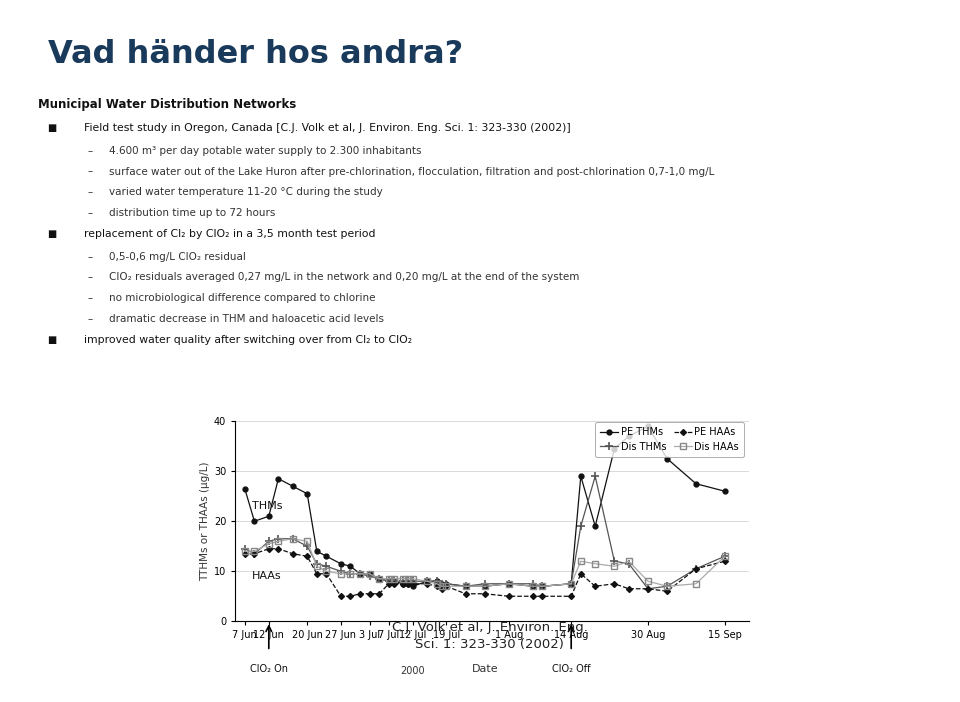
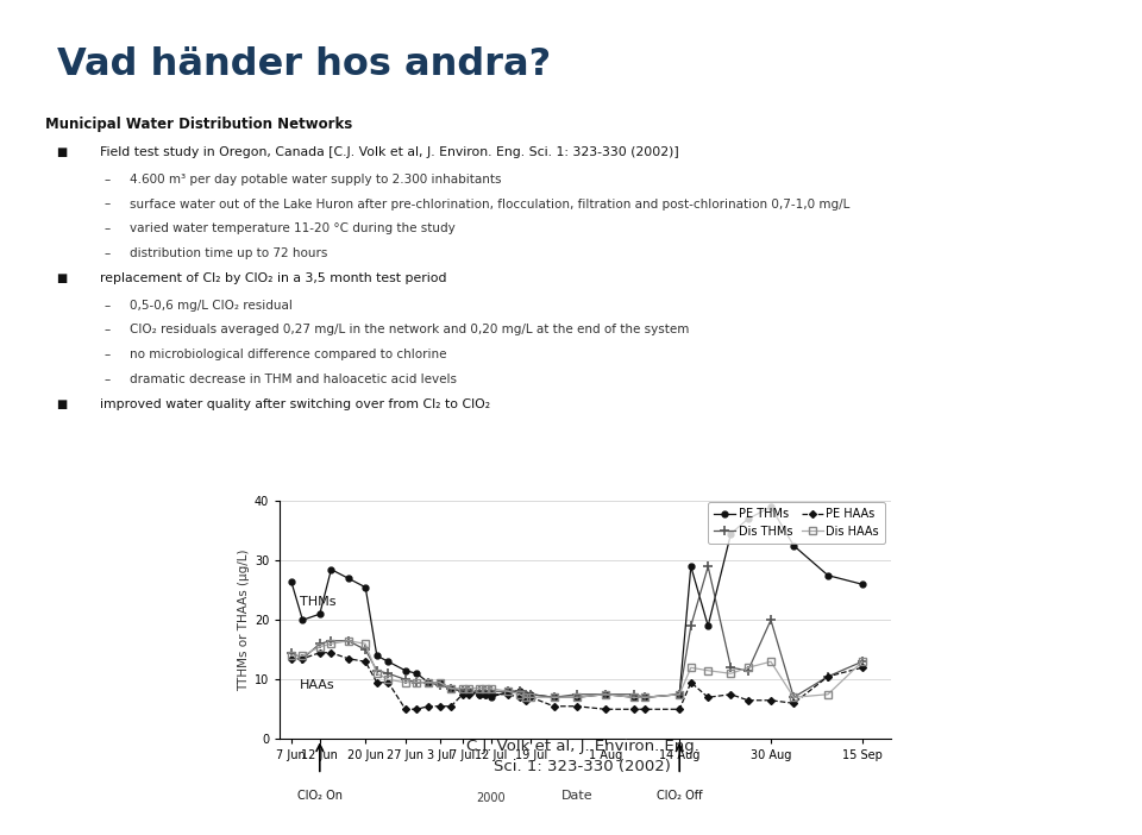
Dis THMs/30 Aug: 6.5 -> 20.0
Dis HAAs/30 Aug: 8.0 -> 13.0
